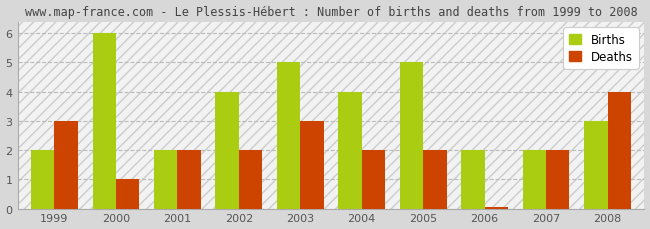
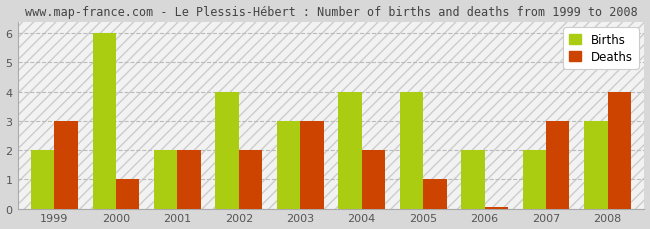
Births/2003: 5 -> 3
Births/2005: 5 -> 4
Deaths/2005: 2.00 -> 1.00
Deaths/2007: 2.00 -> 3.00
